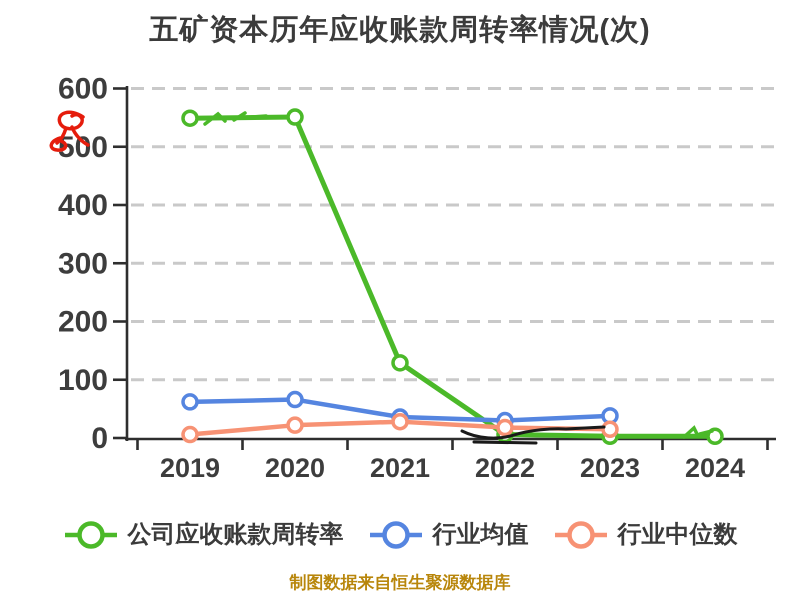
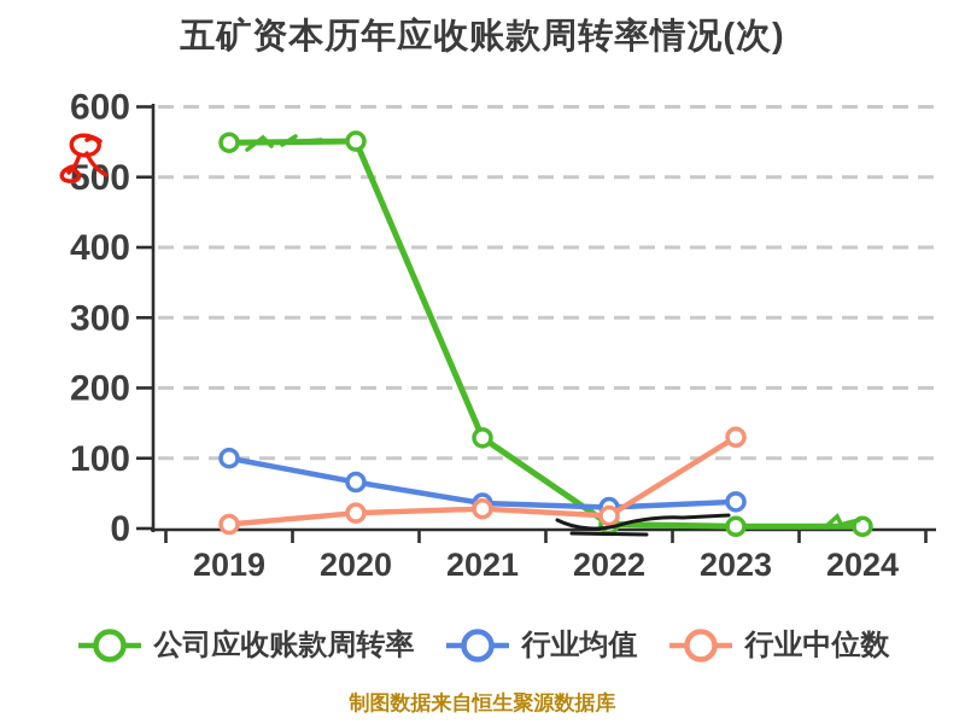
行业均值/2019: 60 -> 100
行业中位数/2023: 20 -> 130
